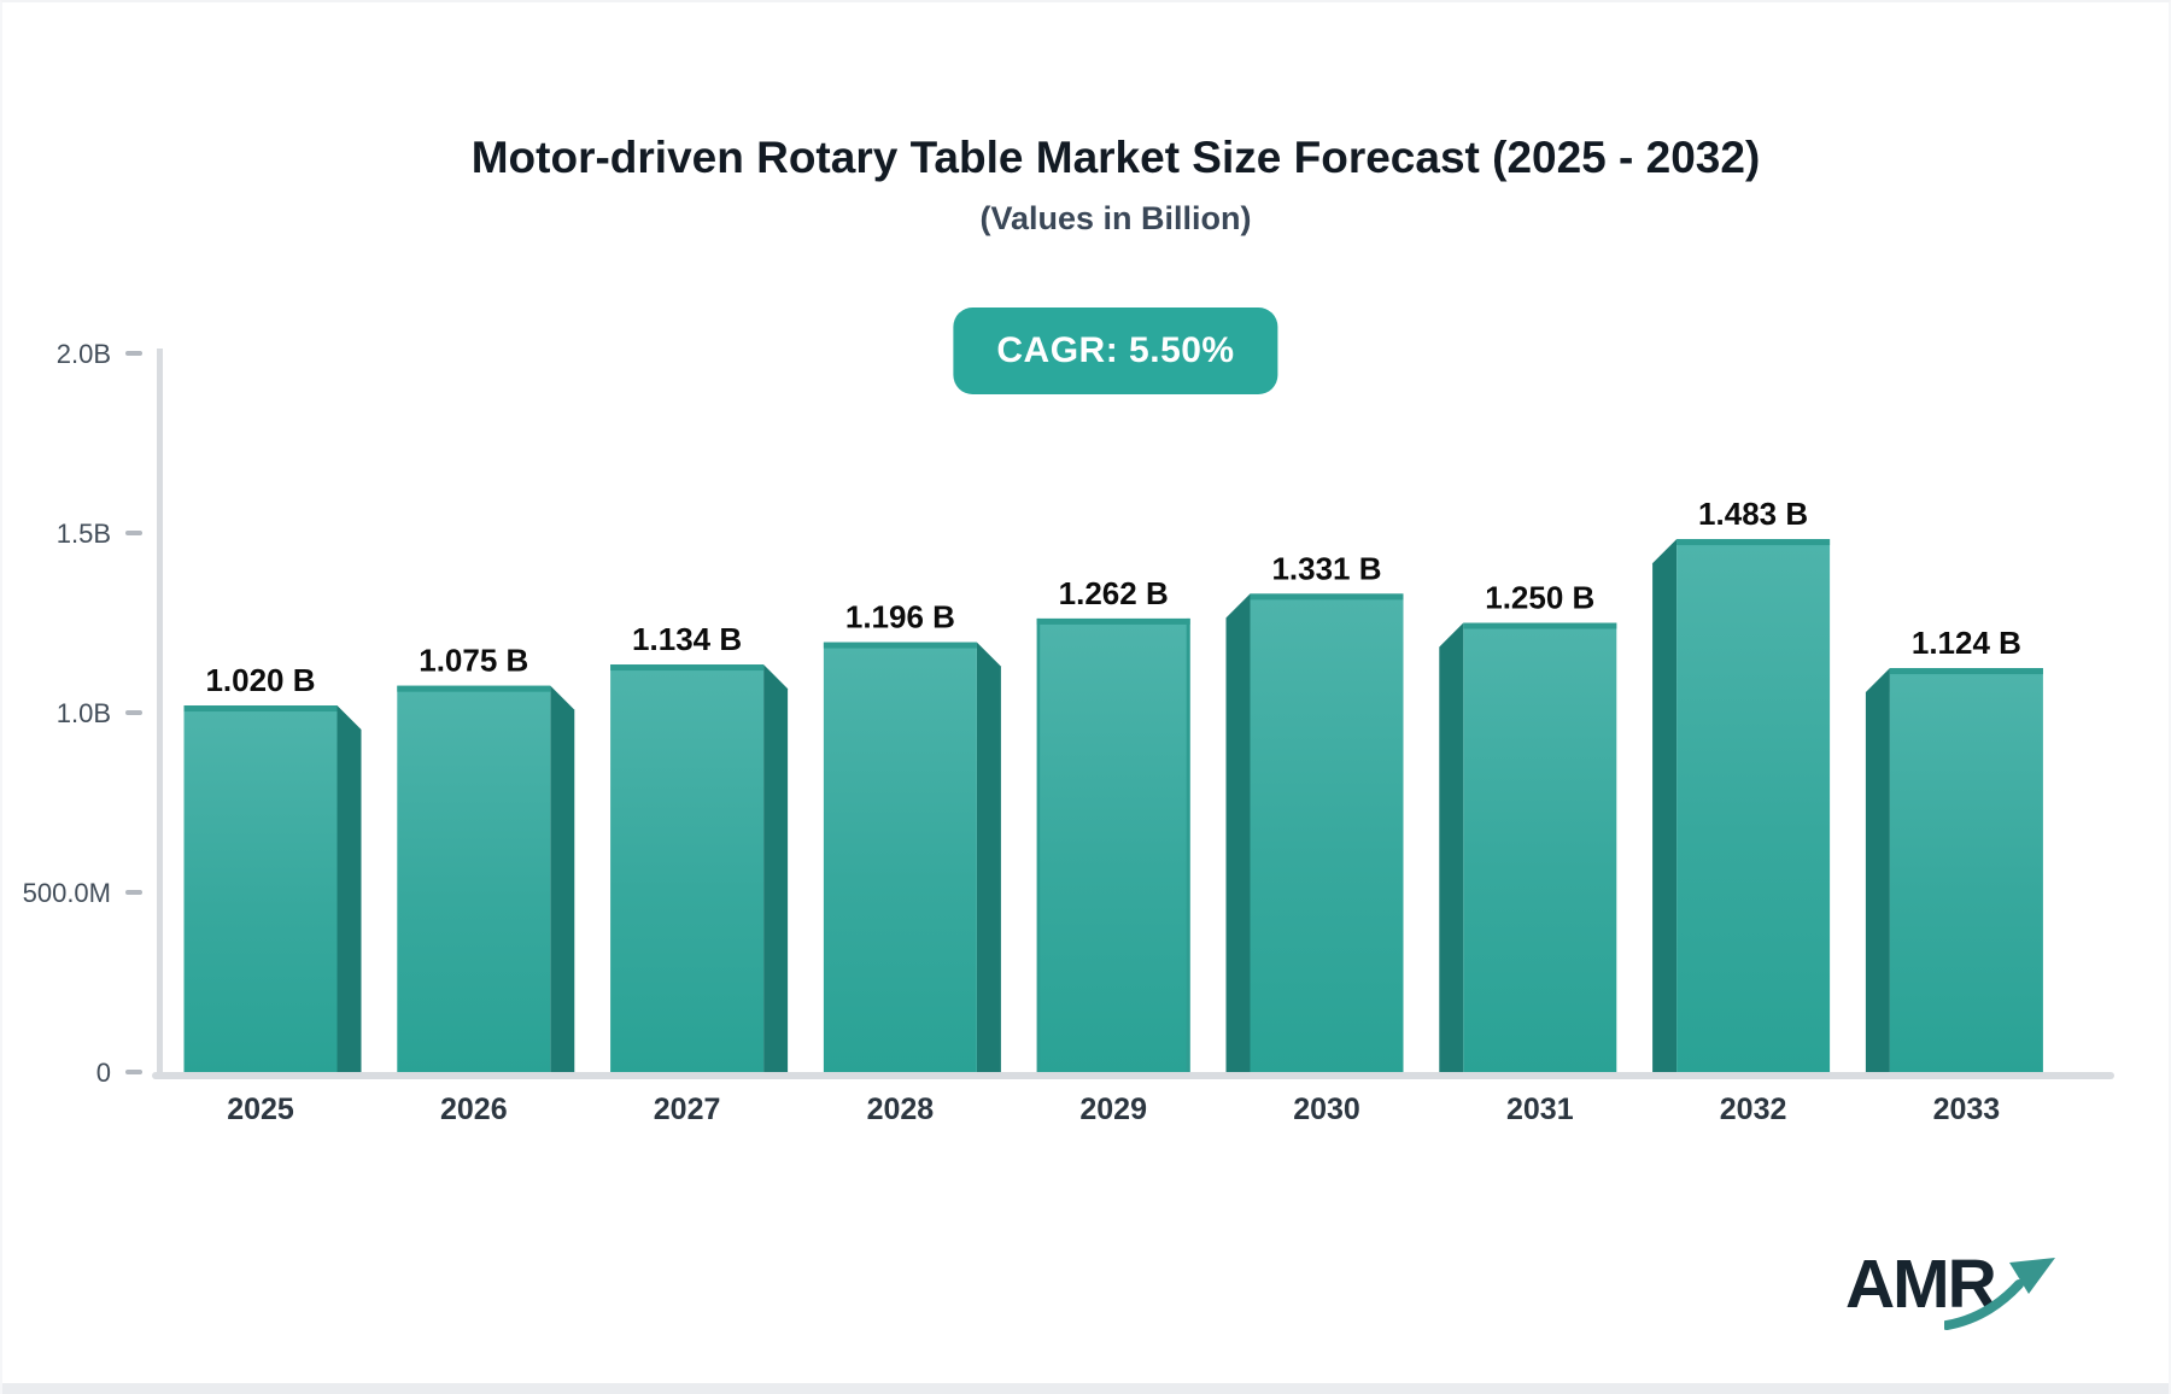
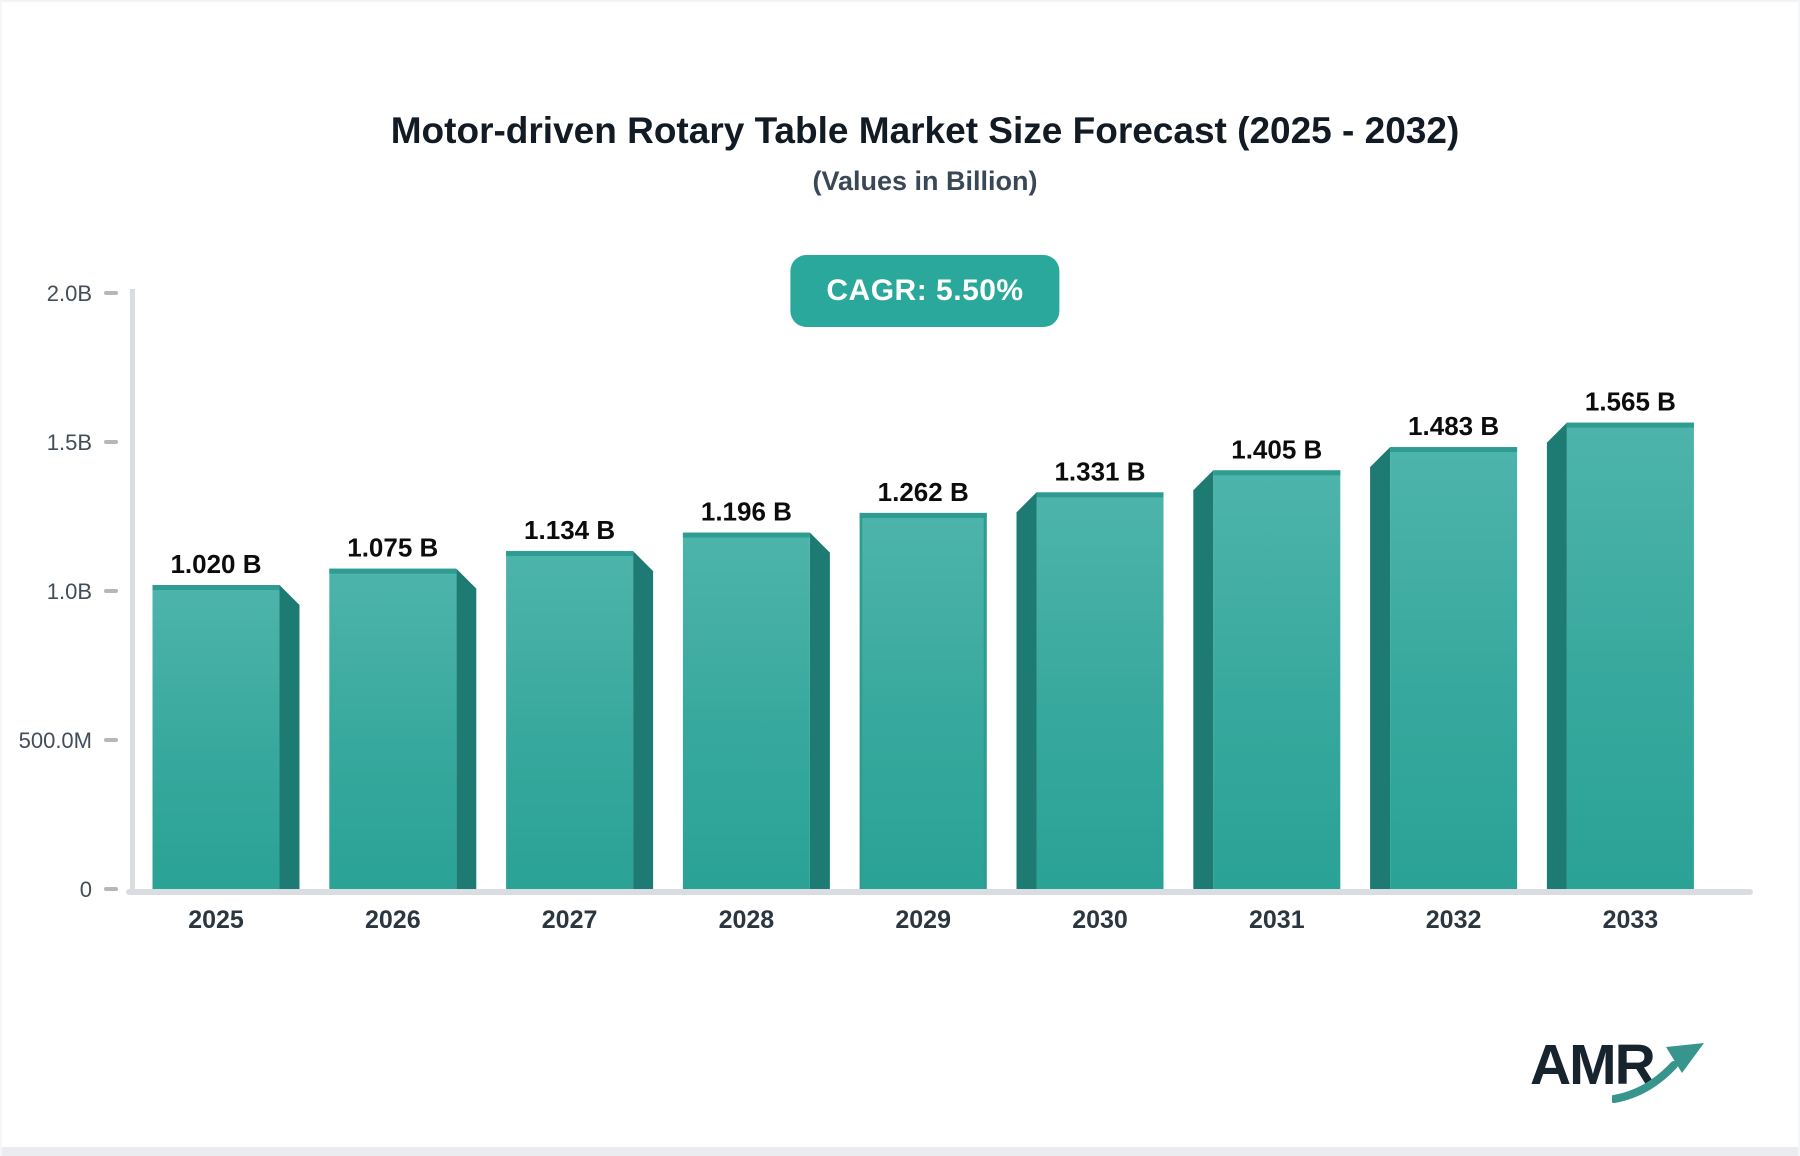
2031: 1.250 -> 1.405
2033: 1.124 -> 1.565
